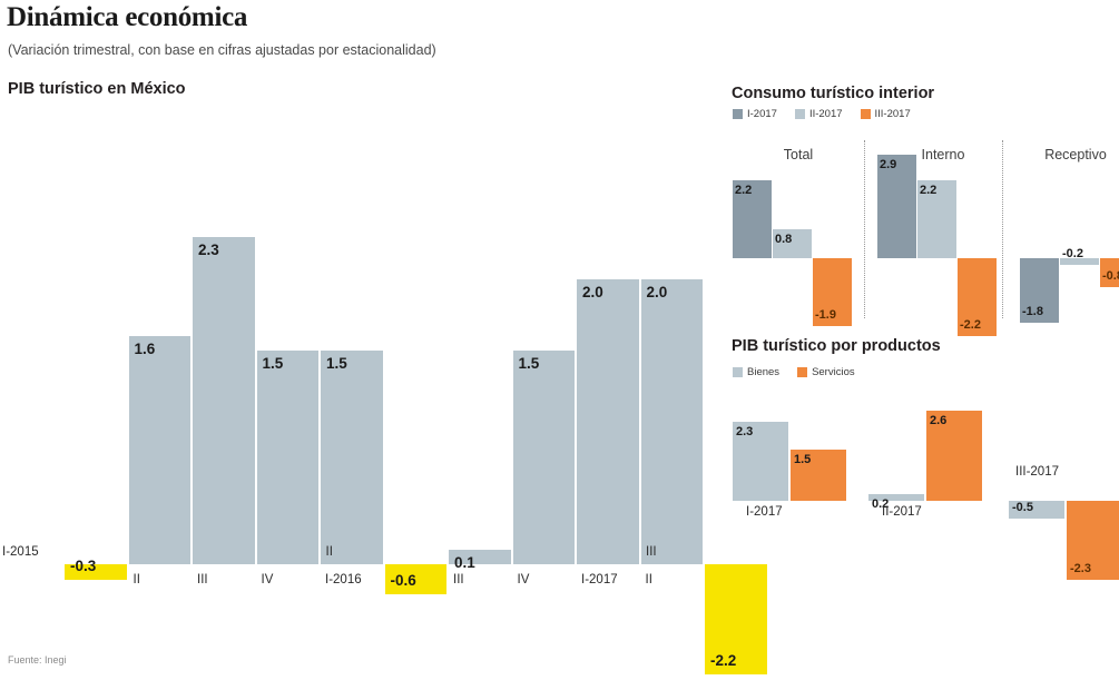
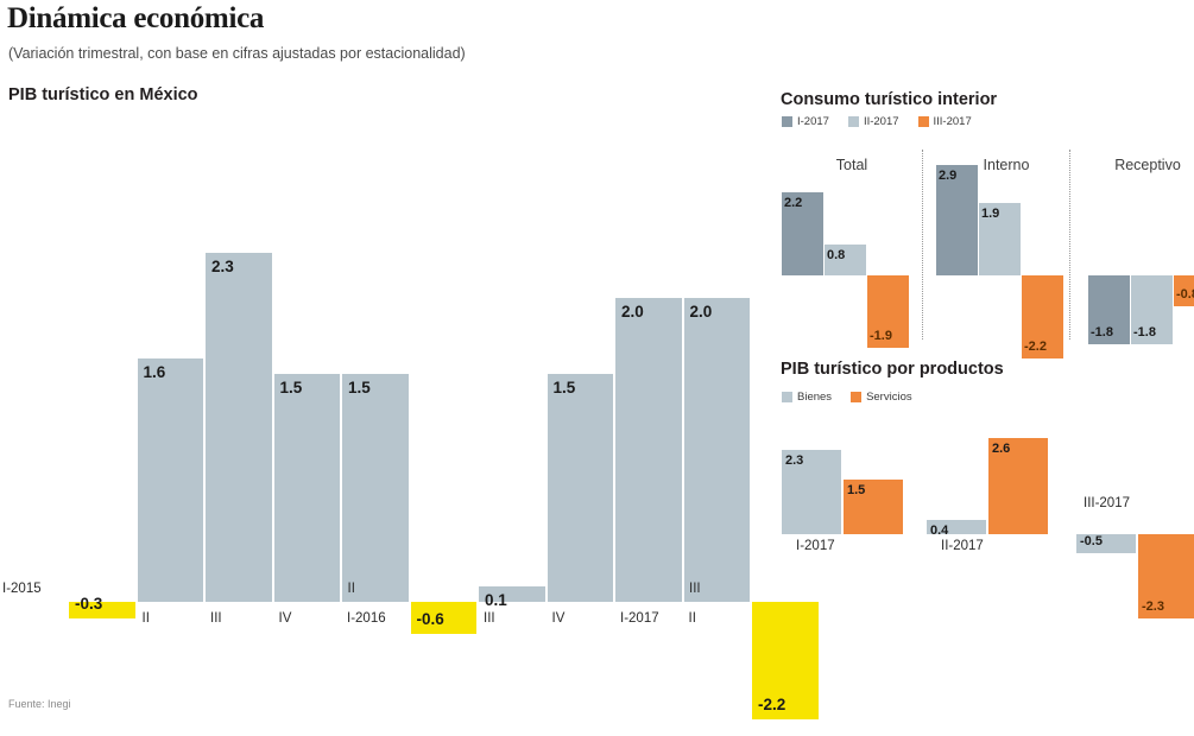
Consumo turístico interior/II-2017/Interno: 2.2 -> 1.9
Consumo turístico interior/II-2017/Receptivo: -0.2 -> -1.8
PIB turístico por productos/Bienes/II-2017: 0.2 -> 0.4
